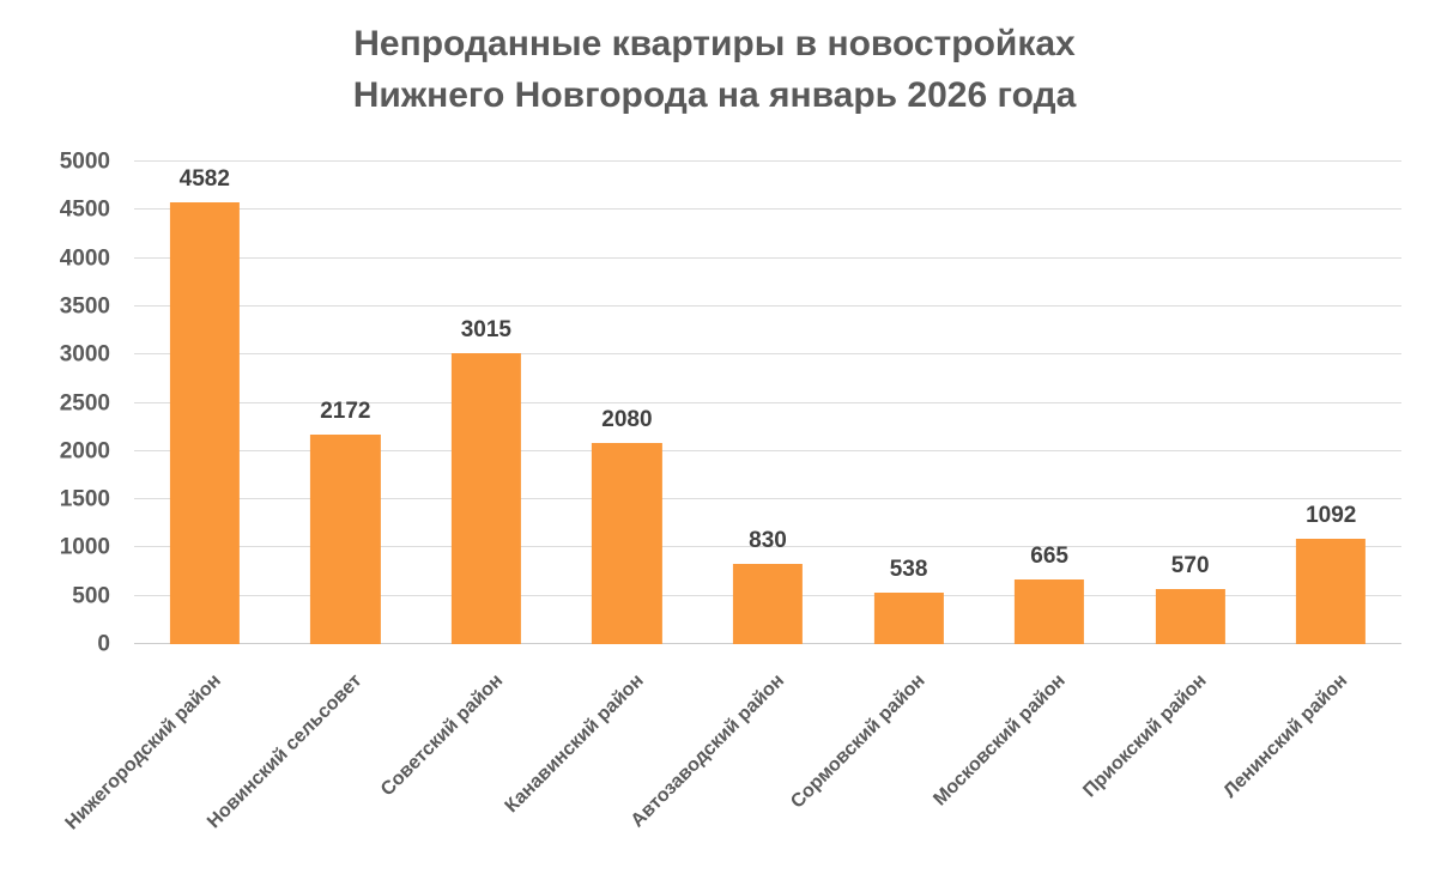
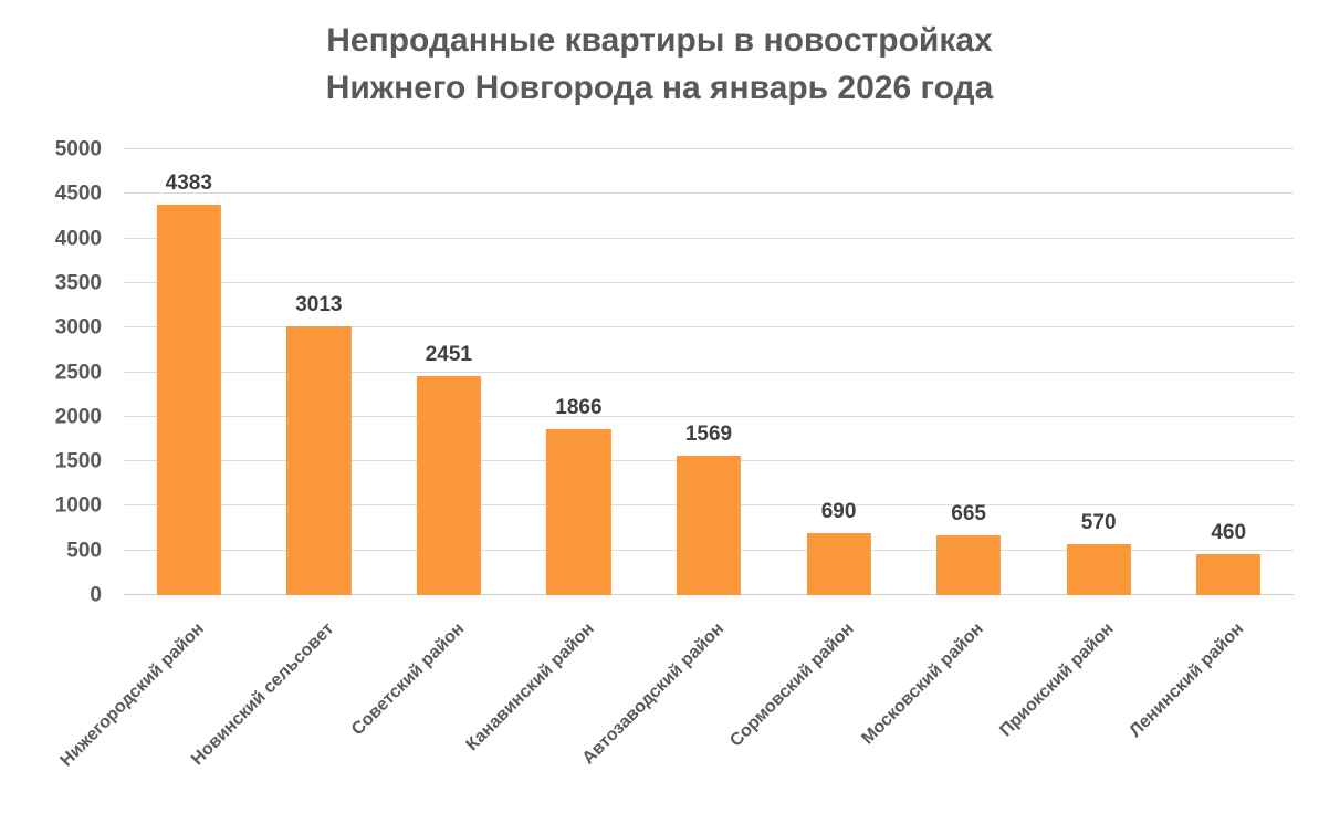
Нижегородский район: 4582 -> 4383
Новинский сельсовет: 2172 -> 3013
Советский район: 3015 -> 2451
Канавинский район: 2080 -> 1866
Автозаводский район: 830 -> 1569
Сормовский район: 538 -> 690
Ленинский район: 1092 -> 460
